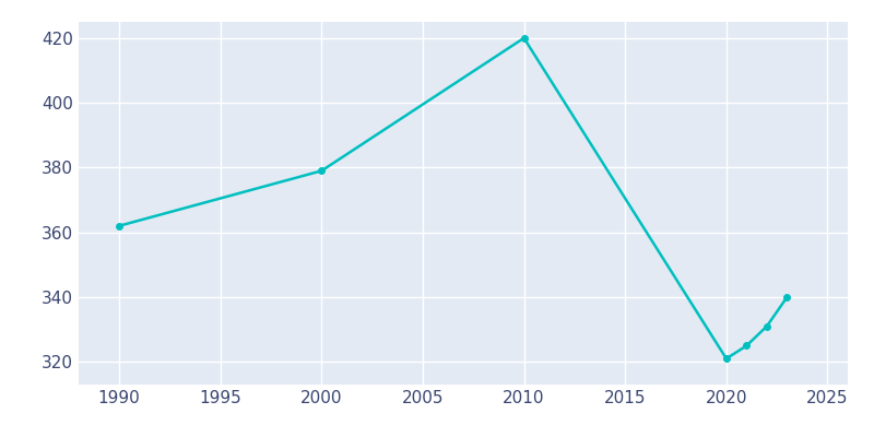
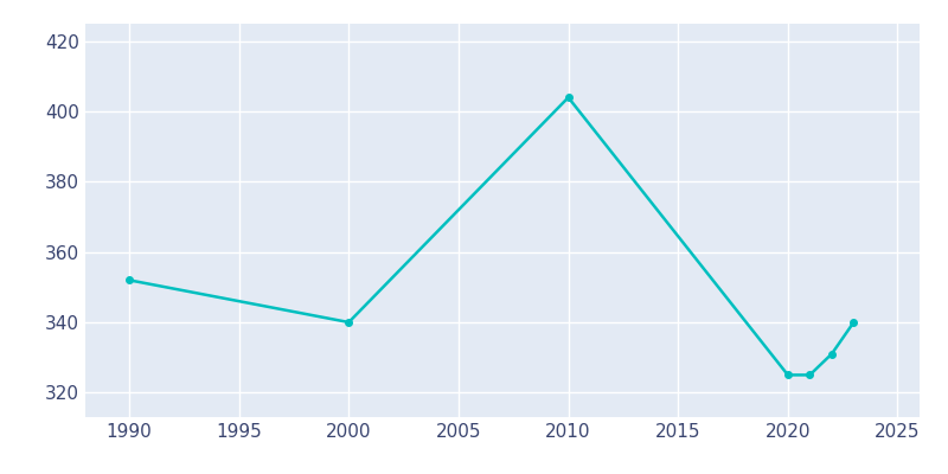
1990: 362 -> 352
2000: 379 -> 340
2010: 420 -> 404
2020: 321 -> 325
